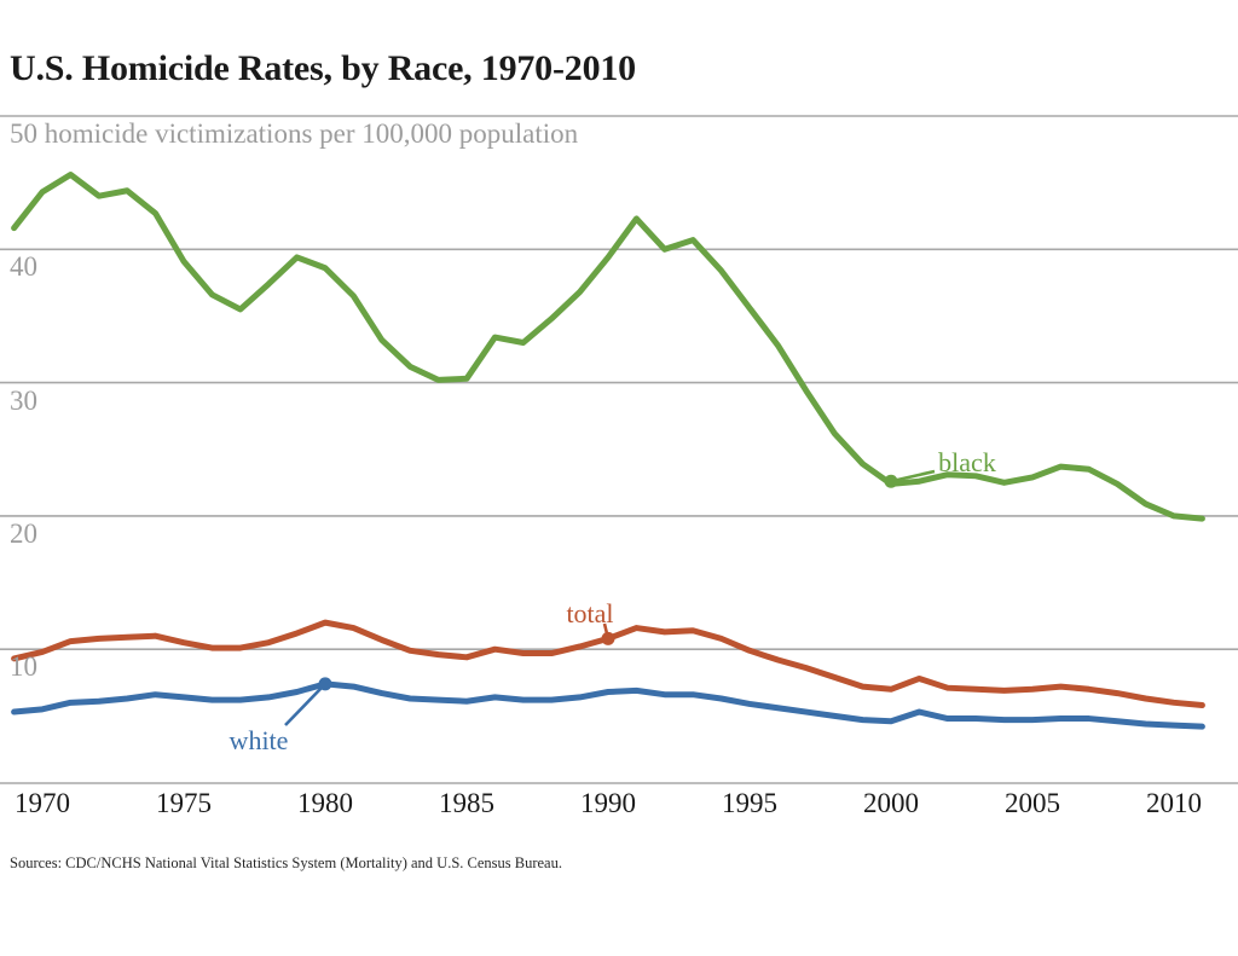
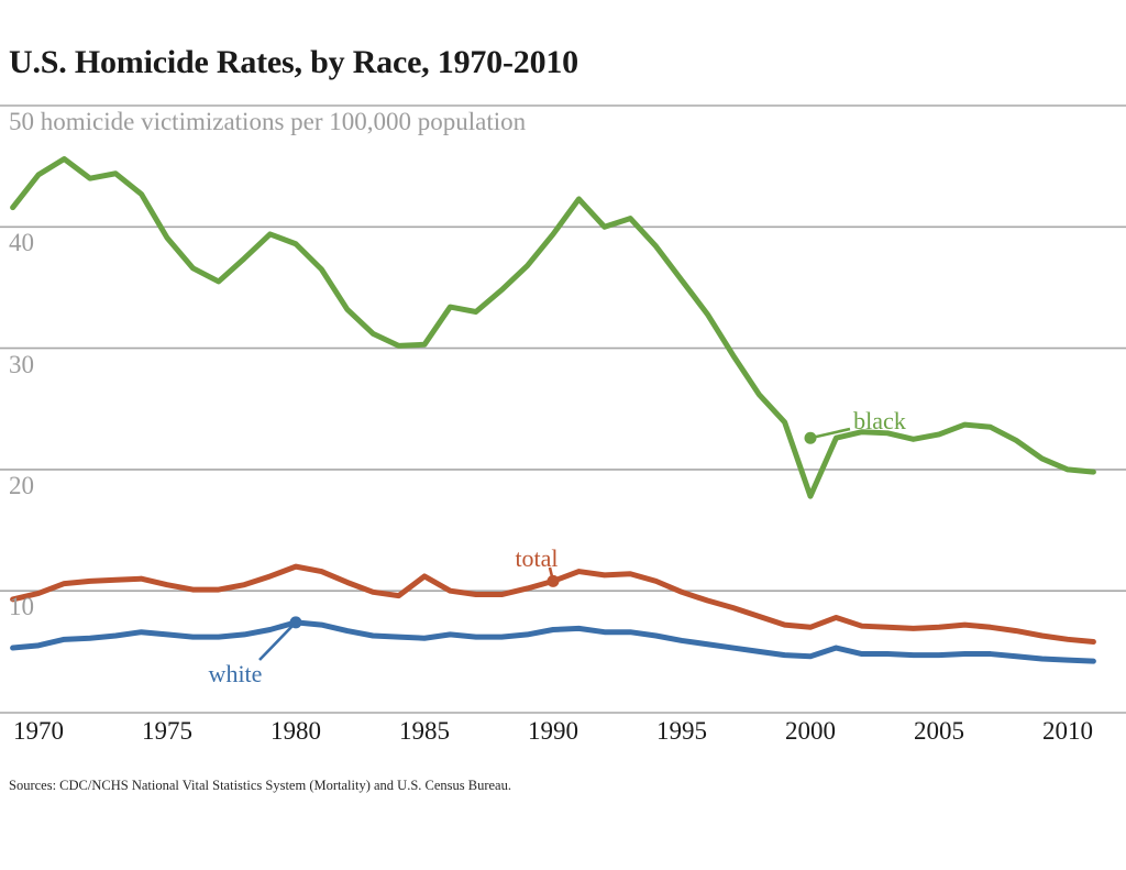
total/1985: 9.4 -> 11.2
black/2000: 22.4 -> 17.8
